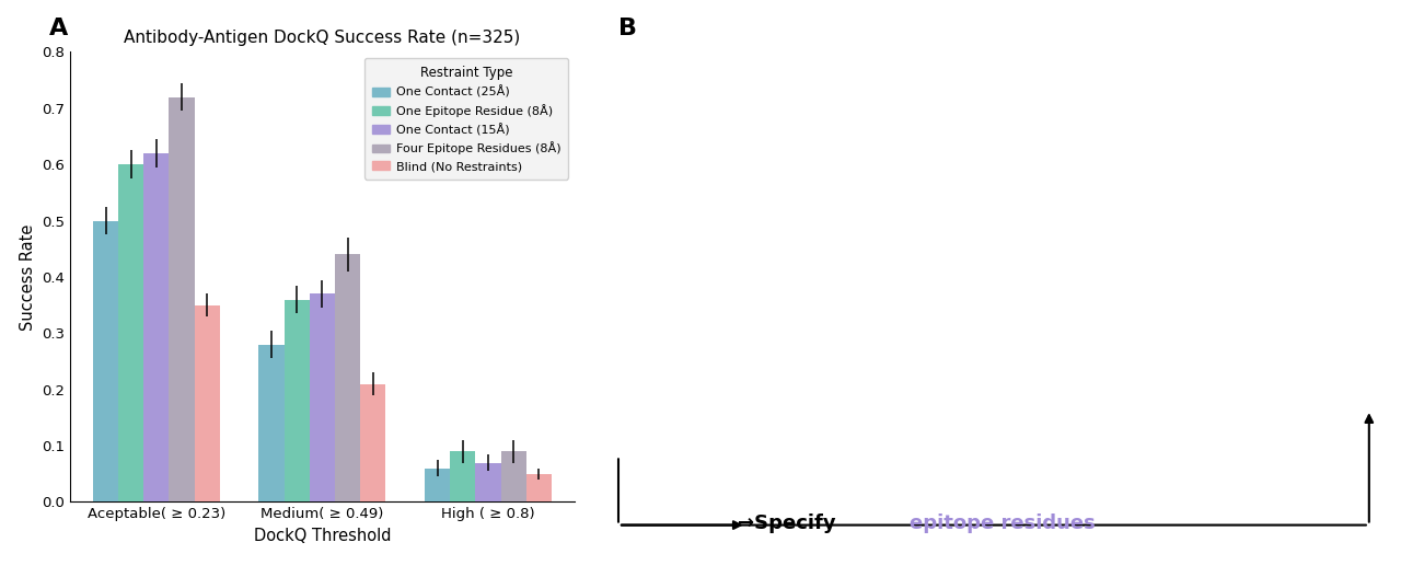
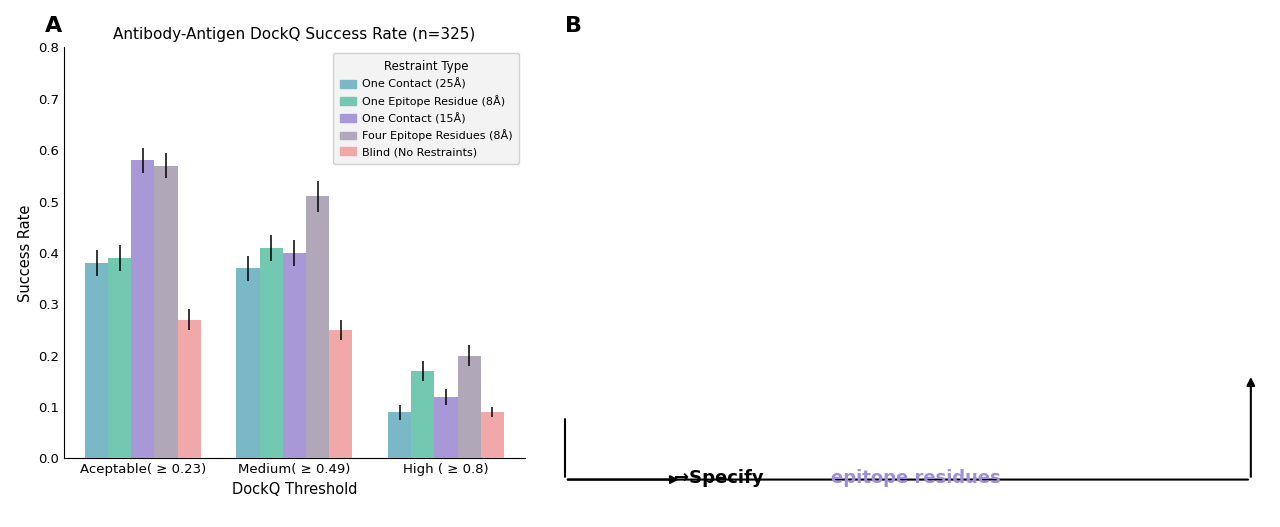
One Contact (25Å)/Aceptable( ≥ 0.23): 0.50 -> 0.38
One Epitope Residue (8Å)/Aceptable( ≥ 0.23): 0.60 -> 0.39
One Contact (15Å)/Aceptable( ≥ 0.23): 0.62 -> 0.58
Four Epitope Residues (8Å)/Aceptable( ≥ 0.23): 0.72 -> 0.57
Blind (No Restraints)/Aceptable( ≥ 0.23): 0.35 -> 0.27
One Contact (25Å)/Medium( ≥ 0.49): 0.28 -> 0.37
One Epitope Residue (8Å)/Medium( ≥ 0.49): 0.36 -> 0.41
One Contact (15Å)/Medium( ≥ 0.49): 0.37 -> 0.40
Four Epitope Residues (8Å)/Medium( ≥ 0.49): 0.44 -> 0.51
Blind (No Restraints)/Medium( ≥ 0.49): 0.21 -> 0.25
One Contact (25Å)/High ( ≥ 0.8): 0.06 -> 0.09
One Epitope Residue (8Å)/High ( ≥ 0.8): 0.09 -> 0.17
One Contact (15Å)/High ( ≥ 0.8): 0.07 -> 0.12
Four Epitope Residues (8Å)/High ( ≥ 0.8): 0.09 -> 0.20
Blind (No Restraints)/High ( ≥ 0.8): 0.05 -> 0.09
